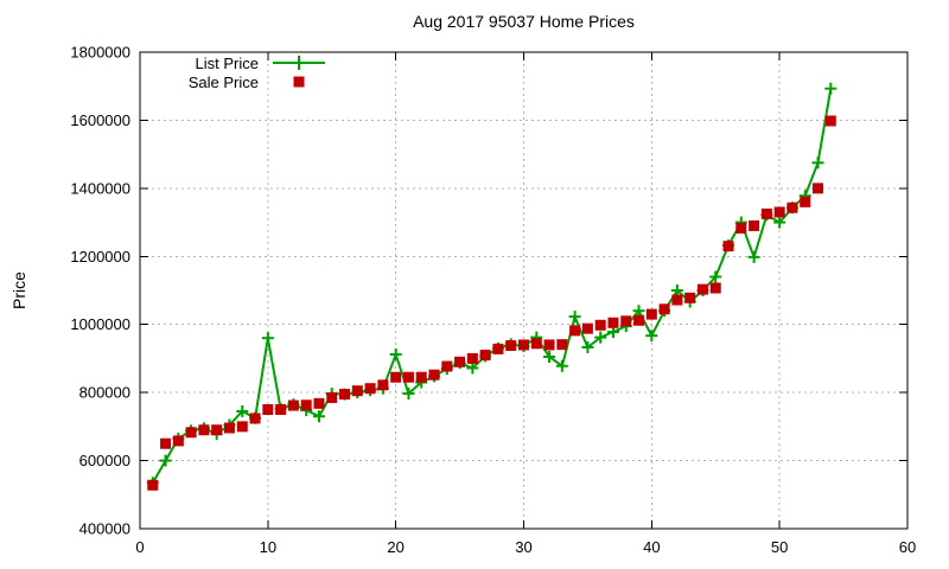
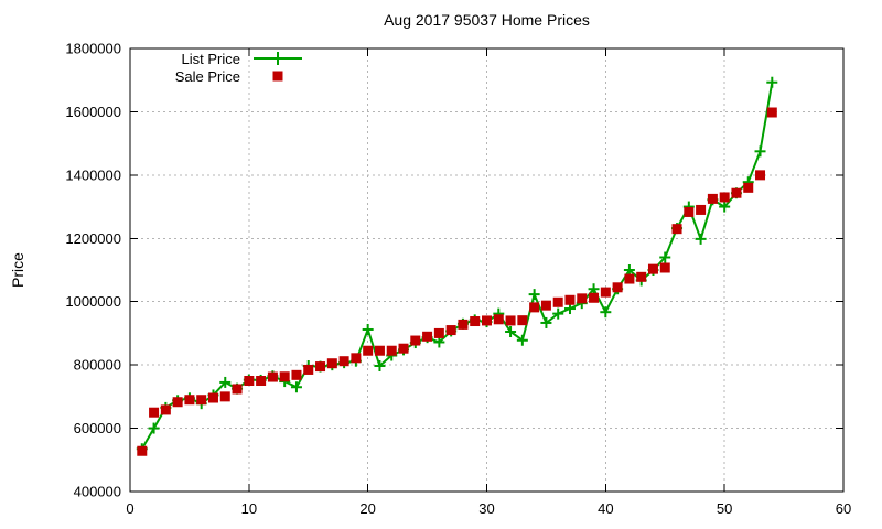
List Price/10: 960000 -> 750000
